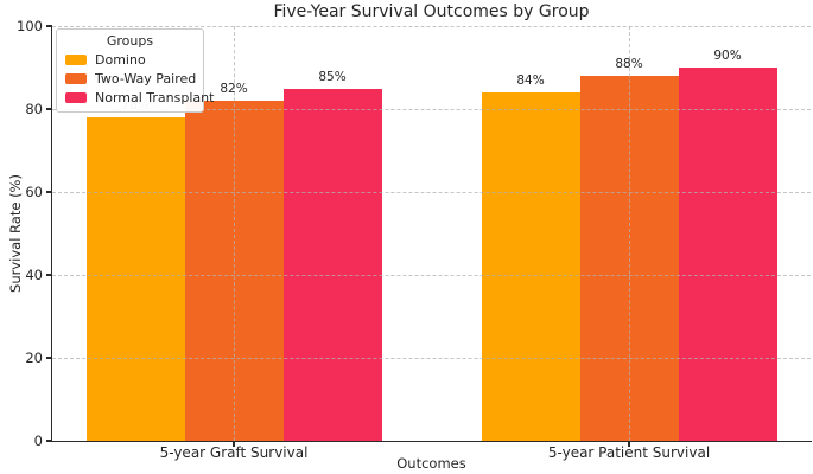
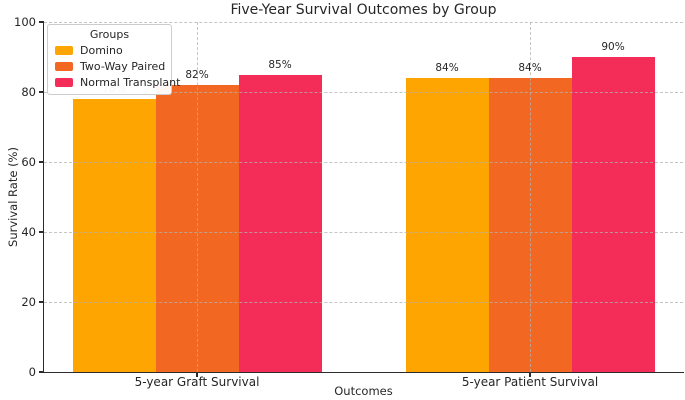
Two-Way Paired/5-year Patient Survival: 88% -> 84%
